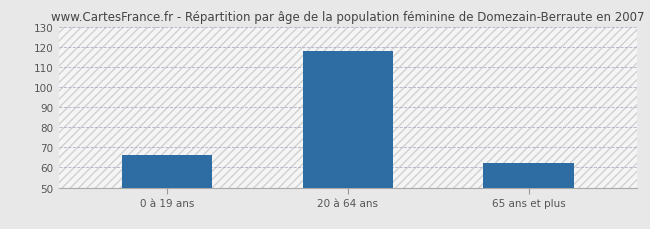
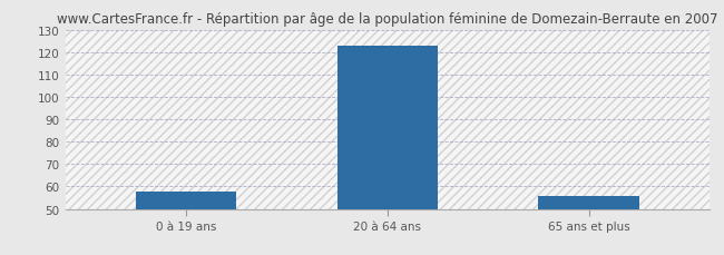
0 à 19 ans: 66 -> 58
20 à 64 ans: 118 -> 123
65 ans et plus: 62 -> 56
